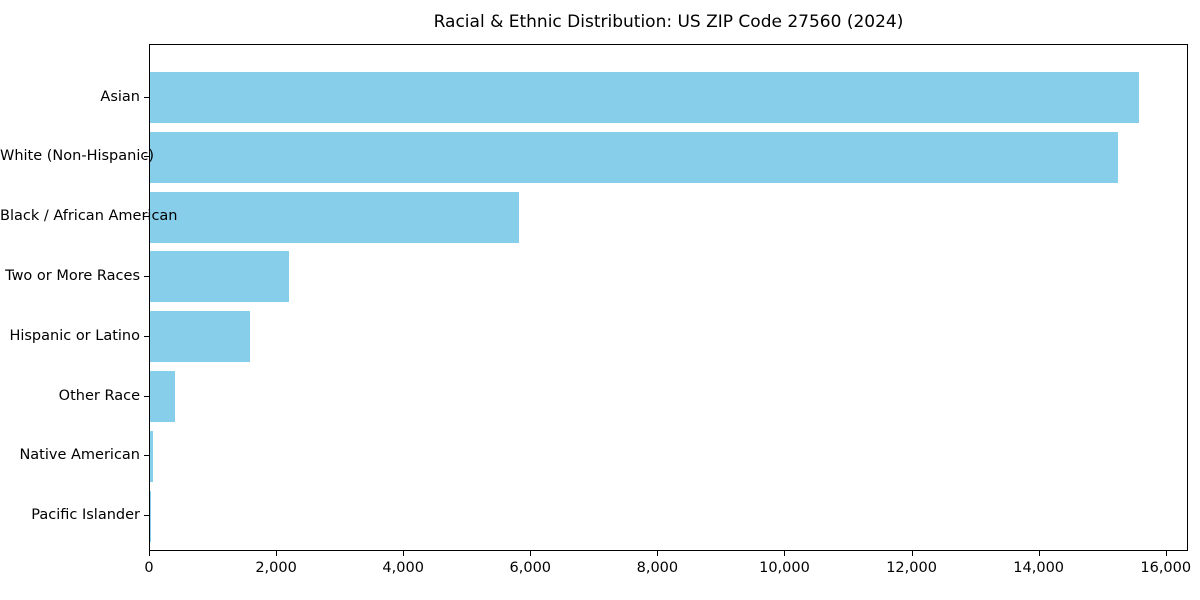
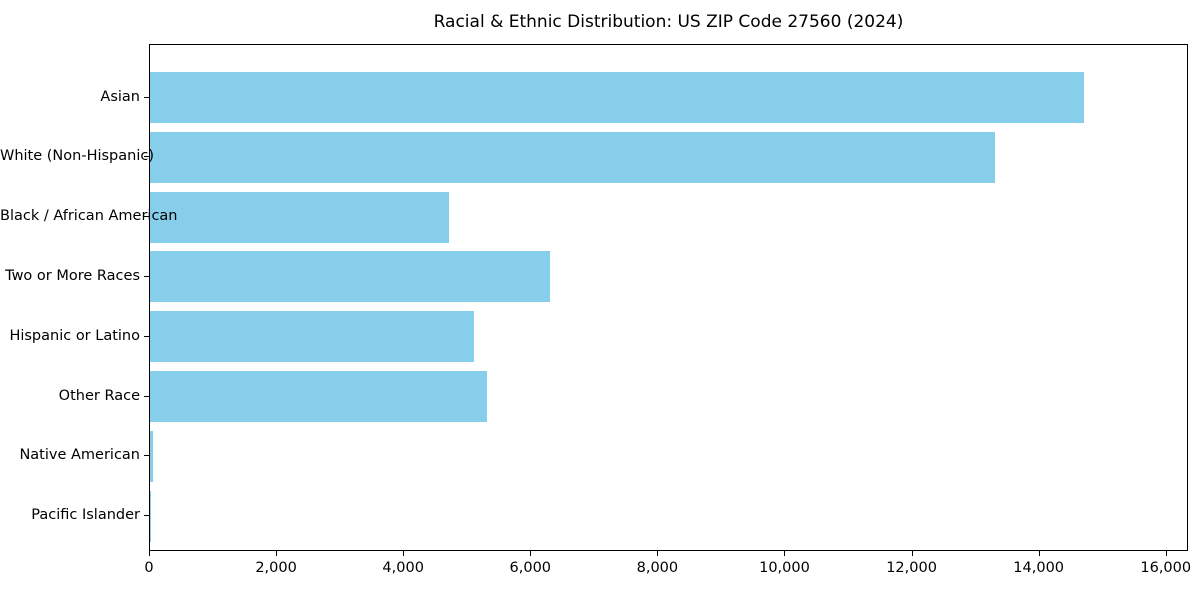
Asian: 15600 -> 14700
White (Non-Hispanic): 15200 -> 13300
Black / African American: 5800 -> 4700
Two or More Races: 2200 -> 6300
Hispanic or Latino: 1600 -> 5100
Other Race: 400 -> 5300
